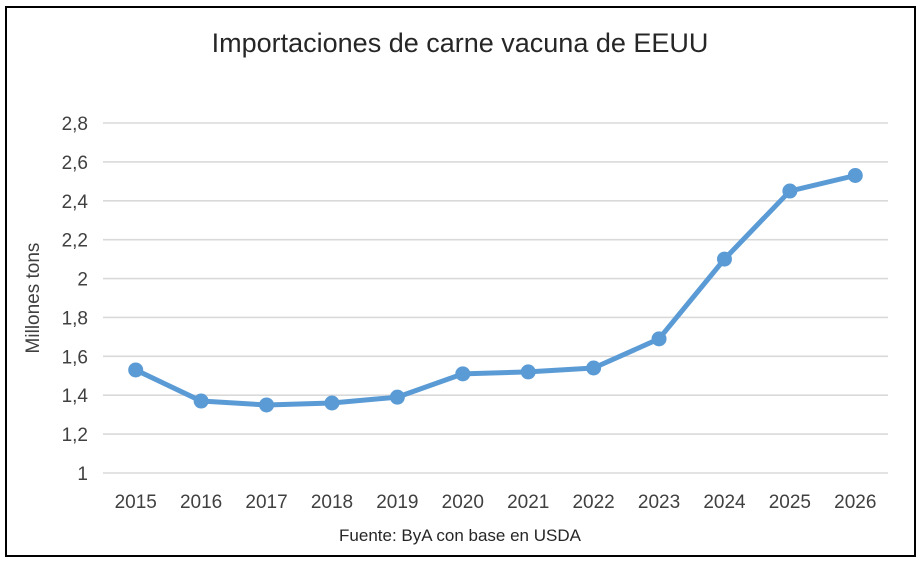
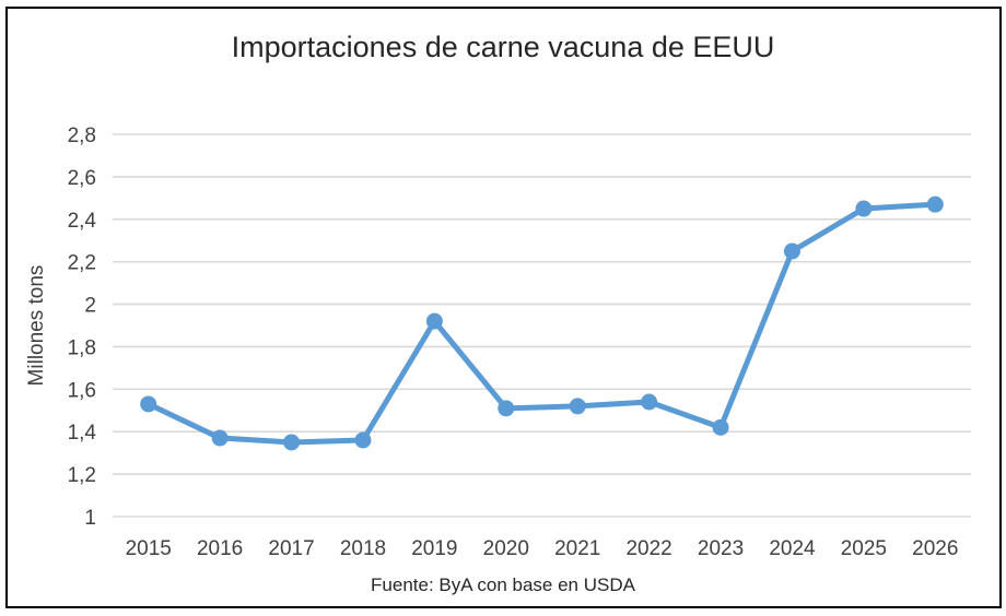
2019: 1,39 -> 1,92
2023: 1,69 -> 1,42
2024: 2,10 -> 2,25
2026: 2,53 -> 2,47
